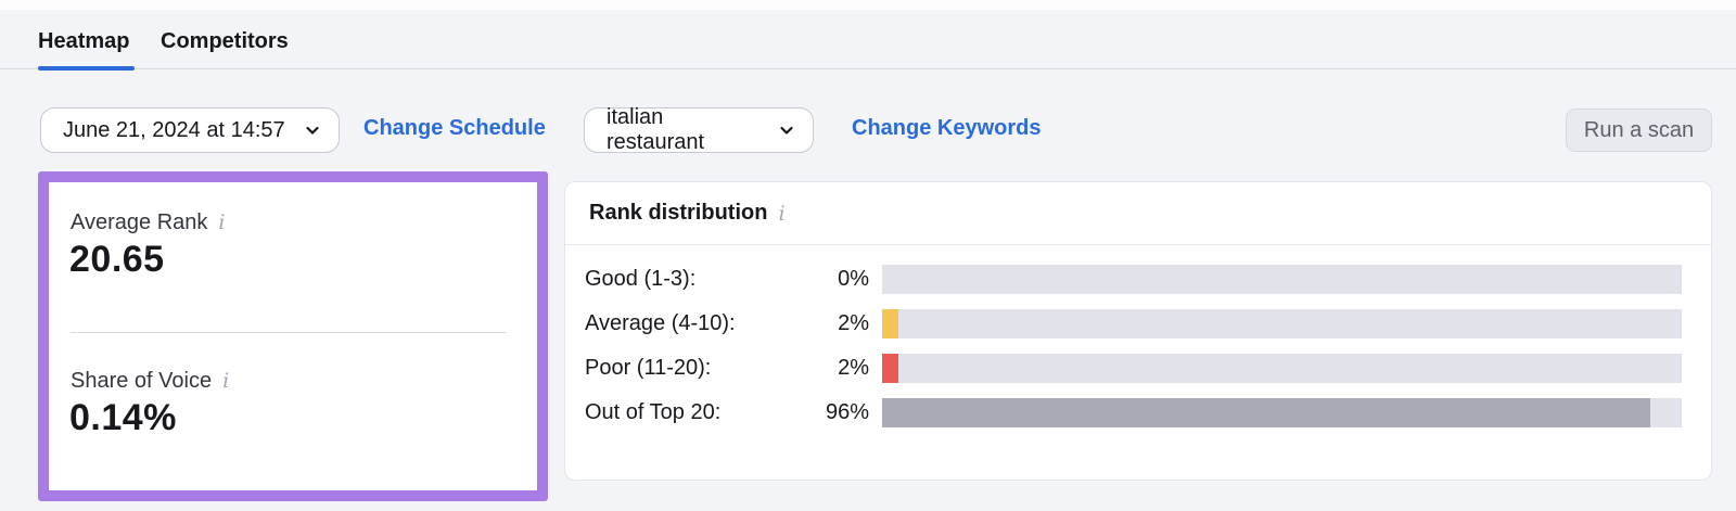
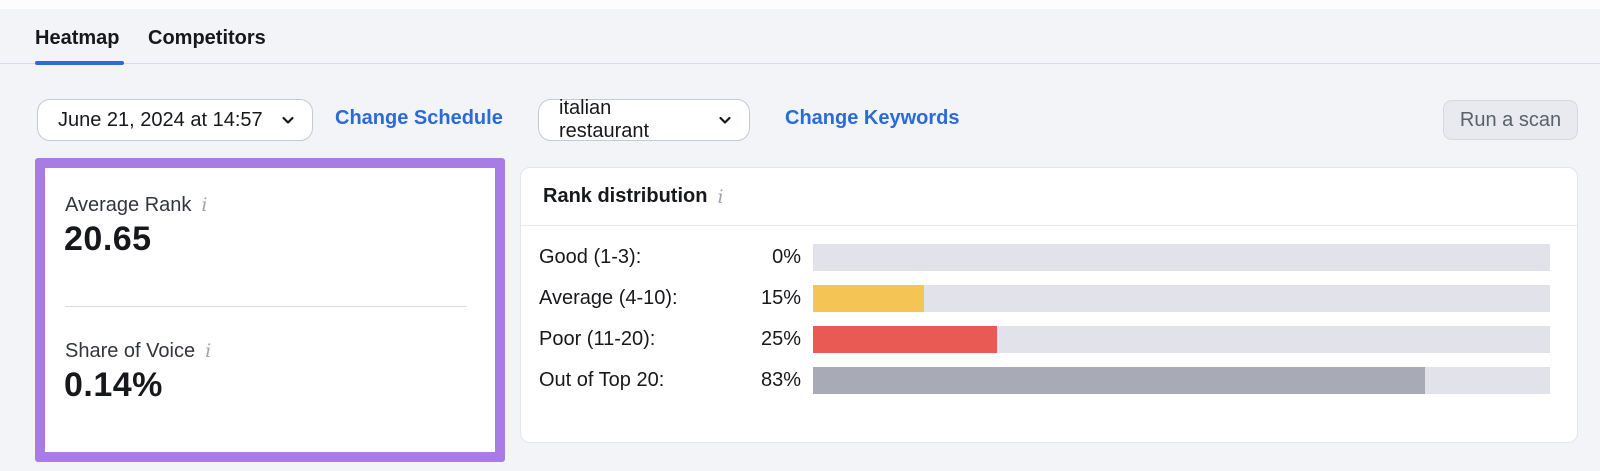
Average (4-10):: 2% -> 15%
Poor (11-20):: 2% -> 25%
Out of Top 20:: 96% -> 83%
